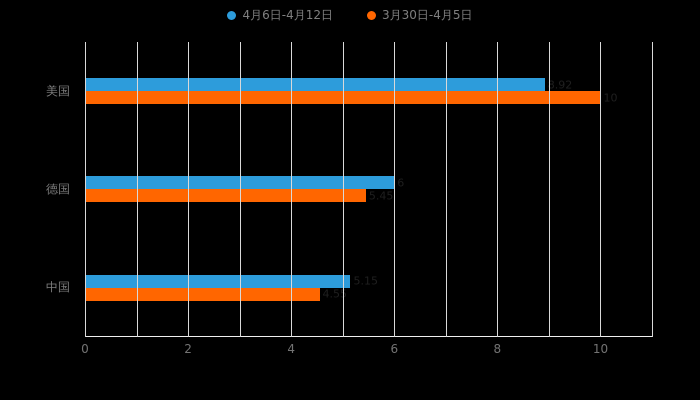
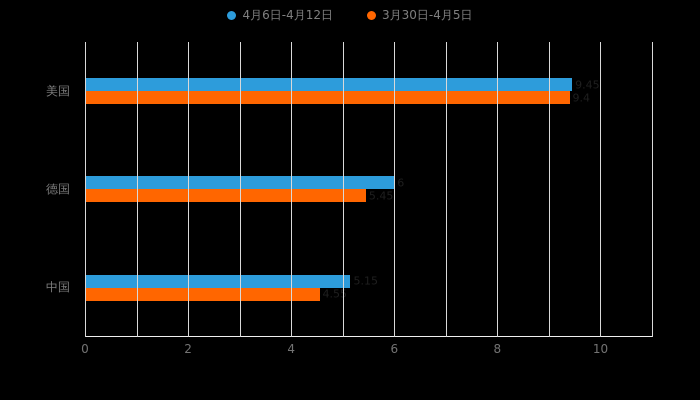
4月6日-4月12日/美国: 8.92 -> 9.45
3月30日-4月5日/美国: 10 -> 9.4
